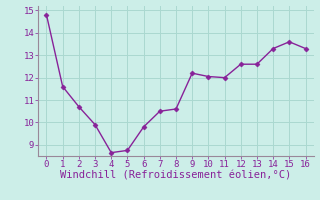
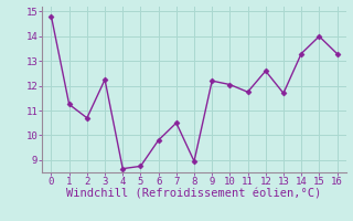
1: 11.60 -> 11.25
3: 9.90 -> 12.25
8: 10.60 -> 8.95
11: 12.00 -> 11.75
13: 12.60 -> 11.70
15: 13.60 -> 14.00
